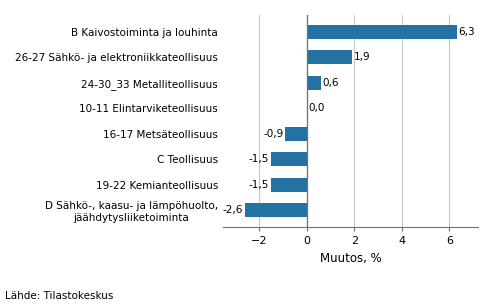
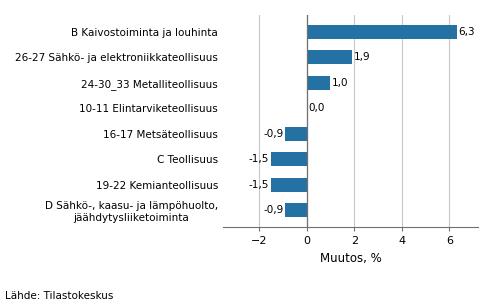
24-30_33 Metalliteollisuus: 0,6 -> 1,0
D Sähkö-, kaasu- ja lämpöhuolto, jäähdytysliiketoiminta: -2,6 -> -0,9
